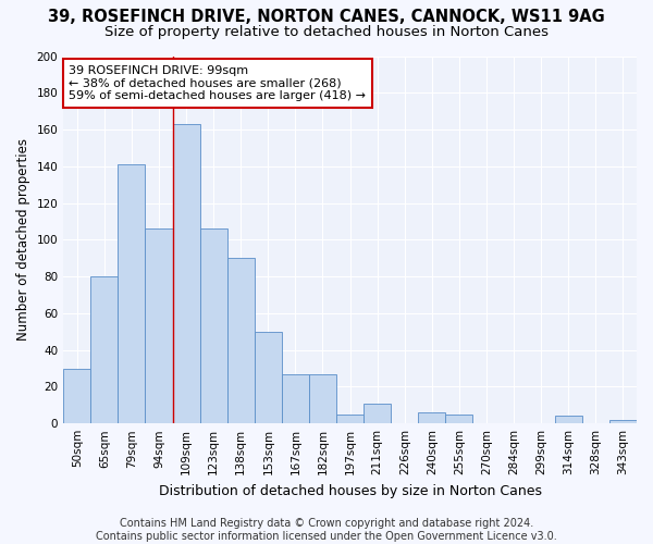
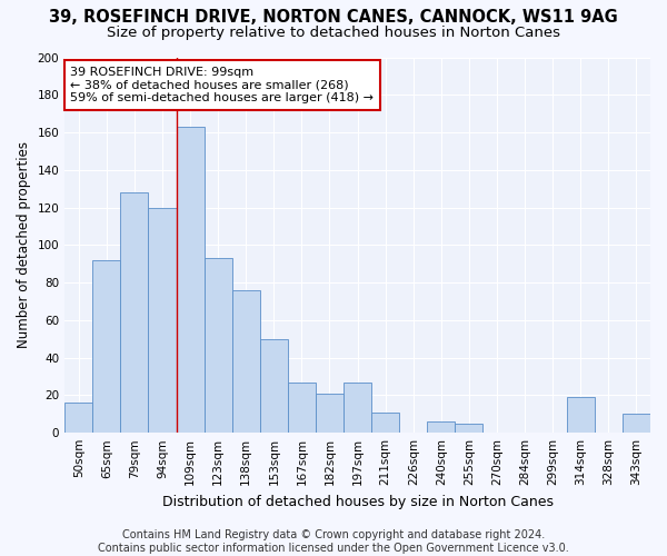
50sqm: 30 -> 16
65sqm: 80 -> 92
79sqm: 141 -> 128
94sqm: 106 -> 120
123sqm: 106 -> 93
138sqm: 90 -> 76
182sqm: 27 -> 21
197sqm: 5 -> 27
314sqm: 4 -> 19
343sqm: 2 -> 10
